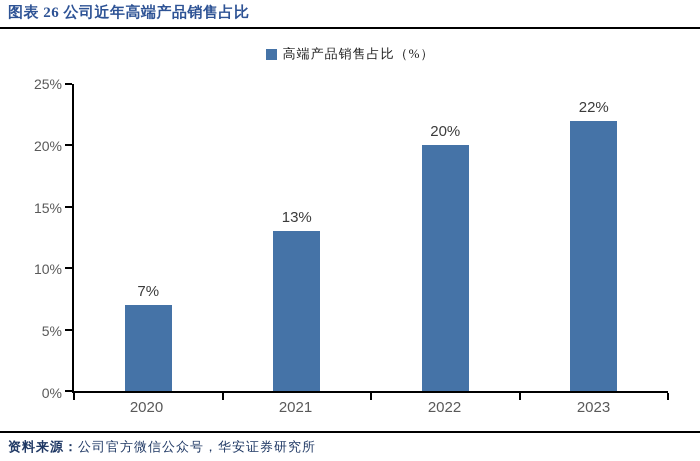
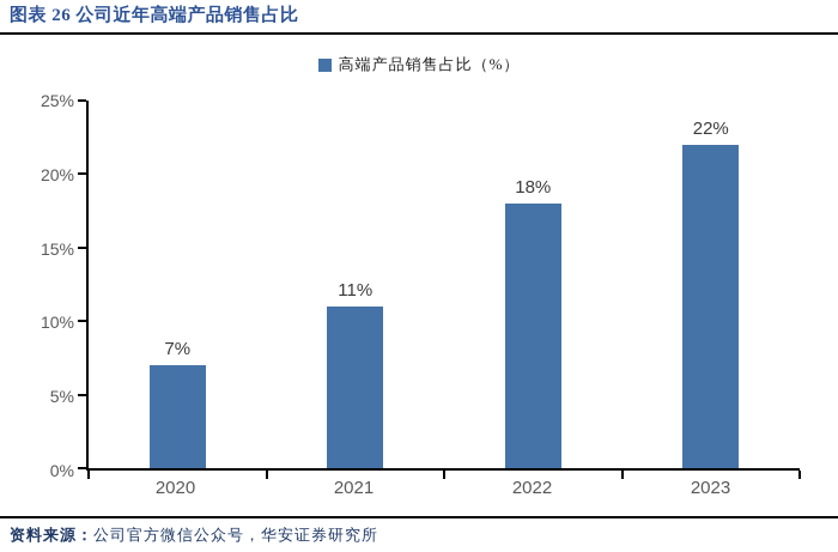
2021: 13% -> 11%
2022: 20% -> 18%
